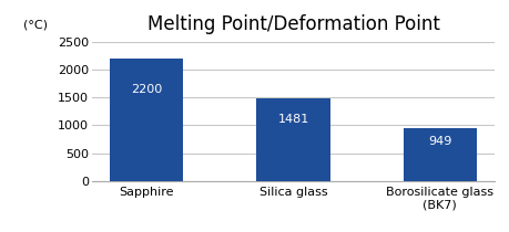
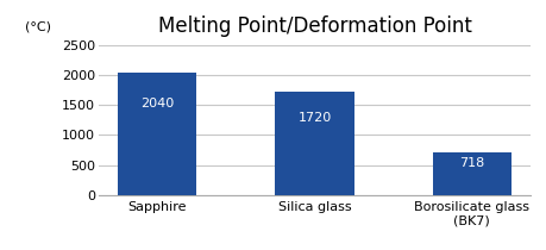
Sapphire: 2200 -> 2040
Silica glass: 1481 -> 1720
Borosilicate glass (BK7): 949 -> 718
